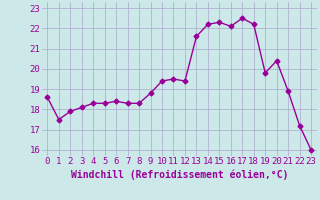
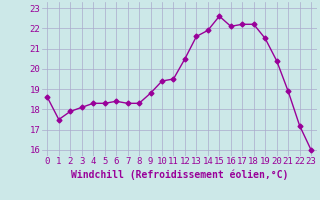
12: 19.4 -> 20.5
14: 22.2 -> 21.9
15: 22.3 -> 22.6
17: 22.5 -> 22.2
19: 19.8 -> 21.5
